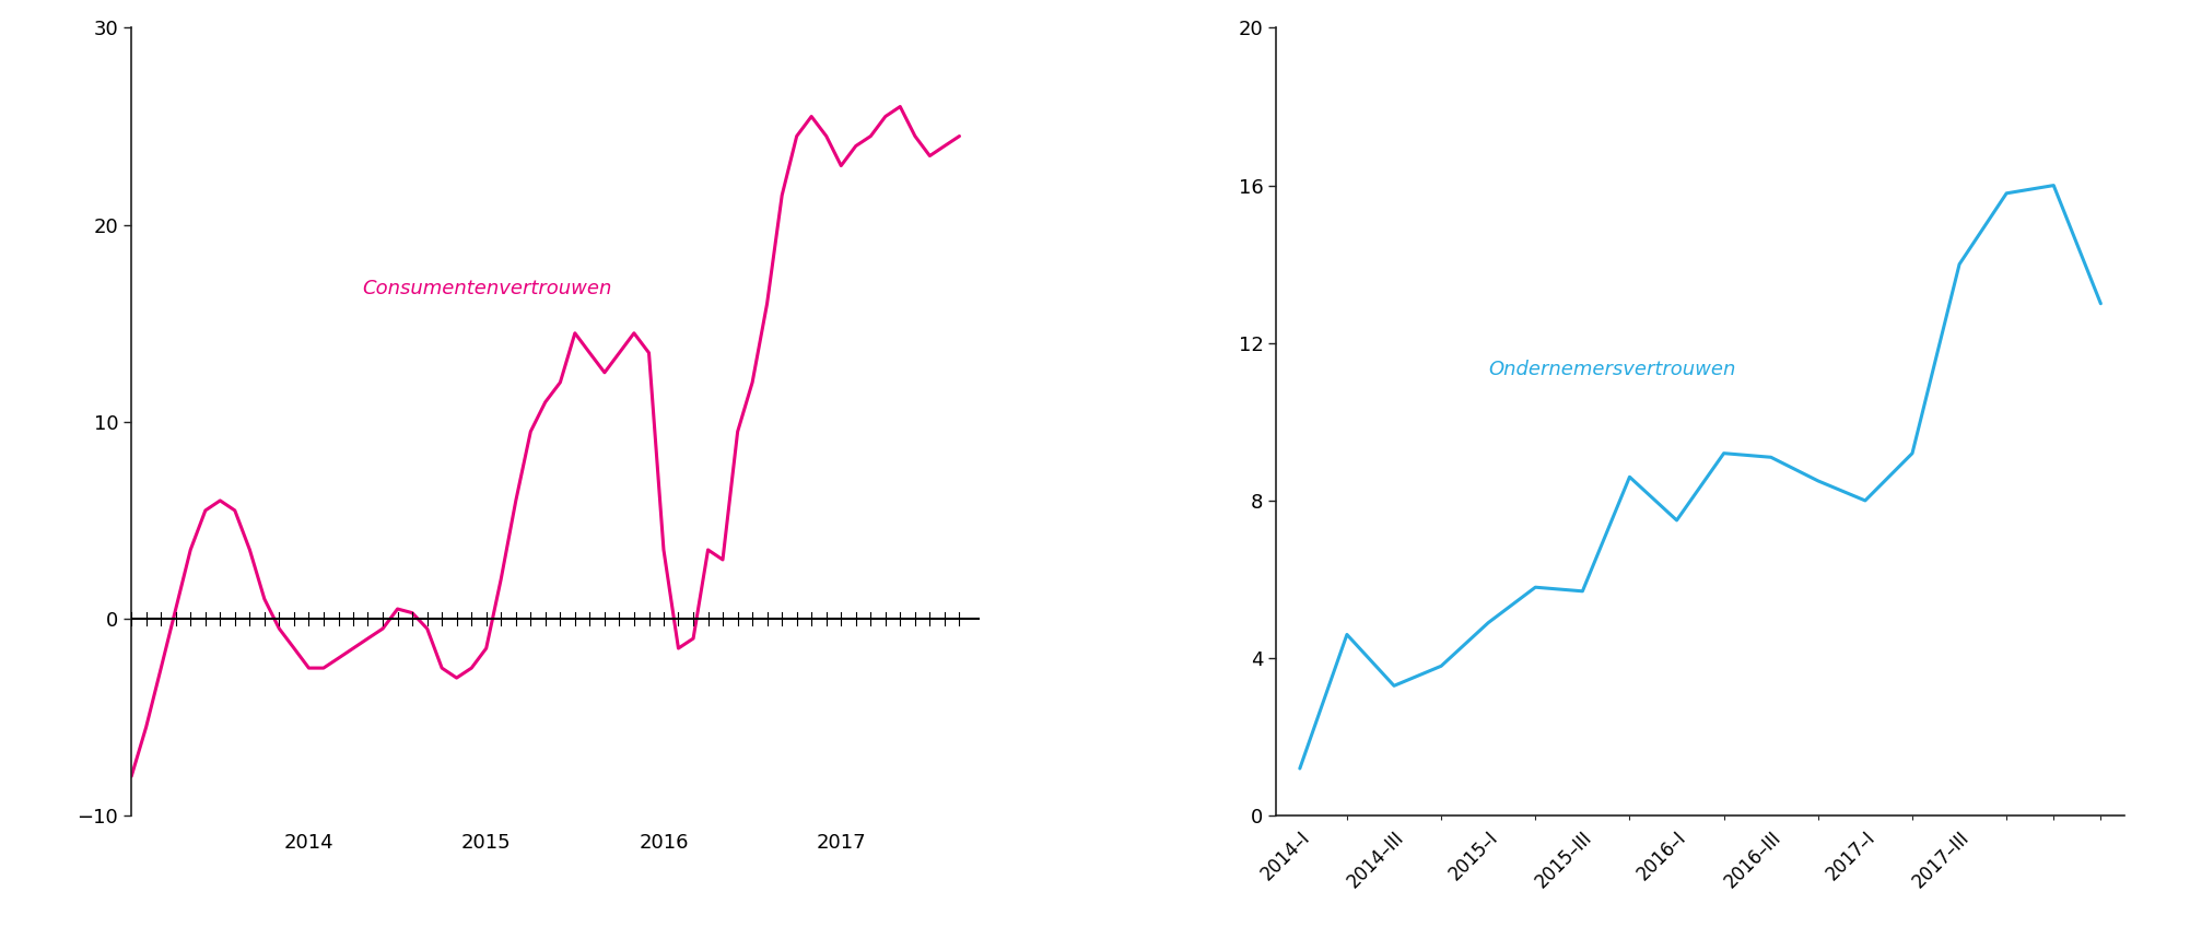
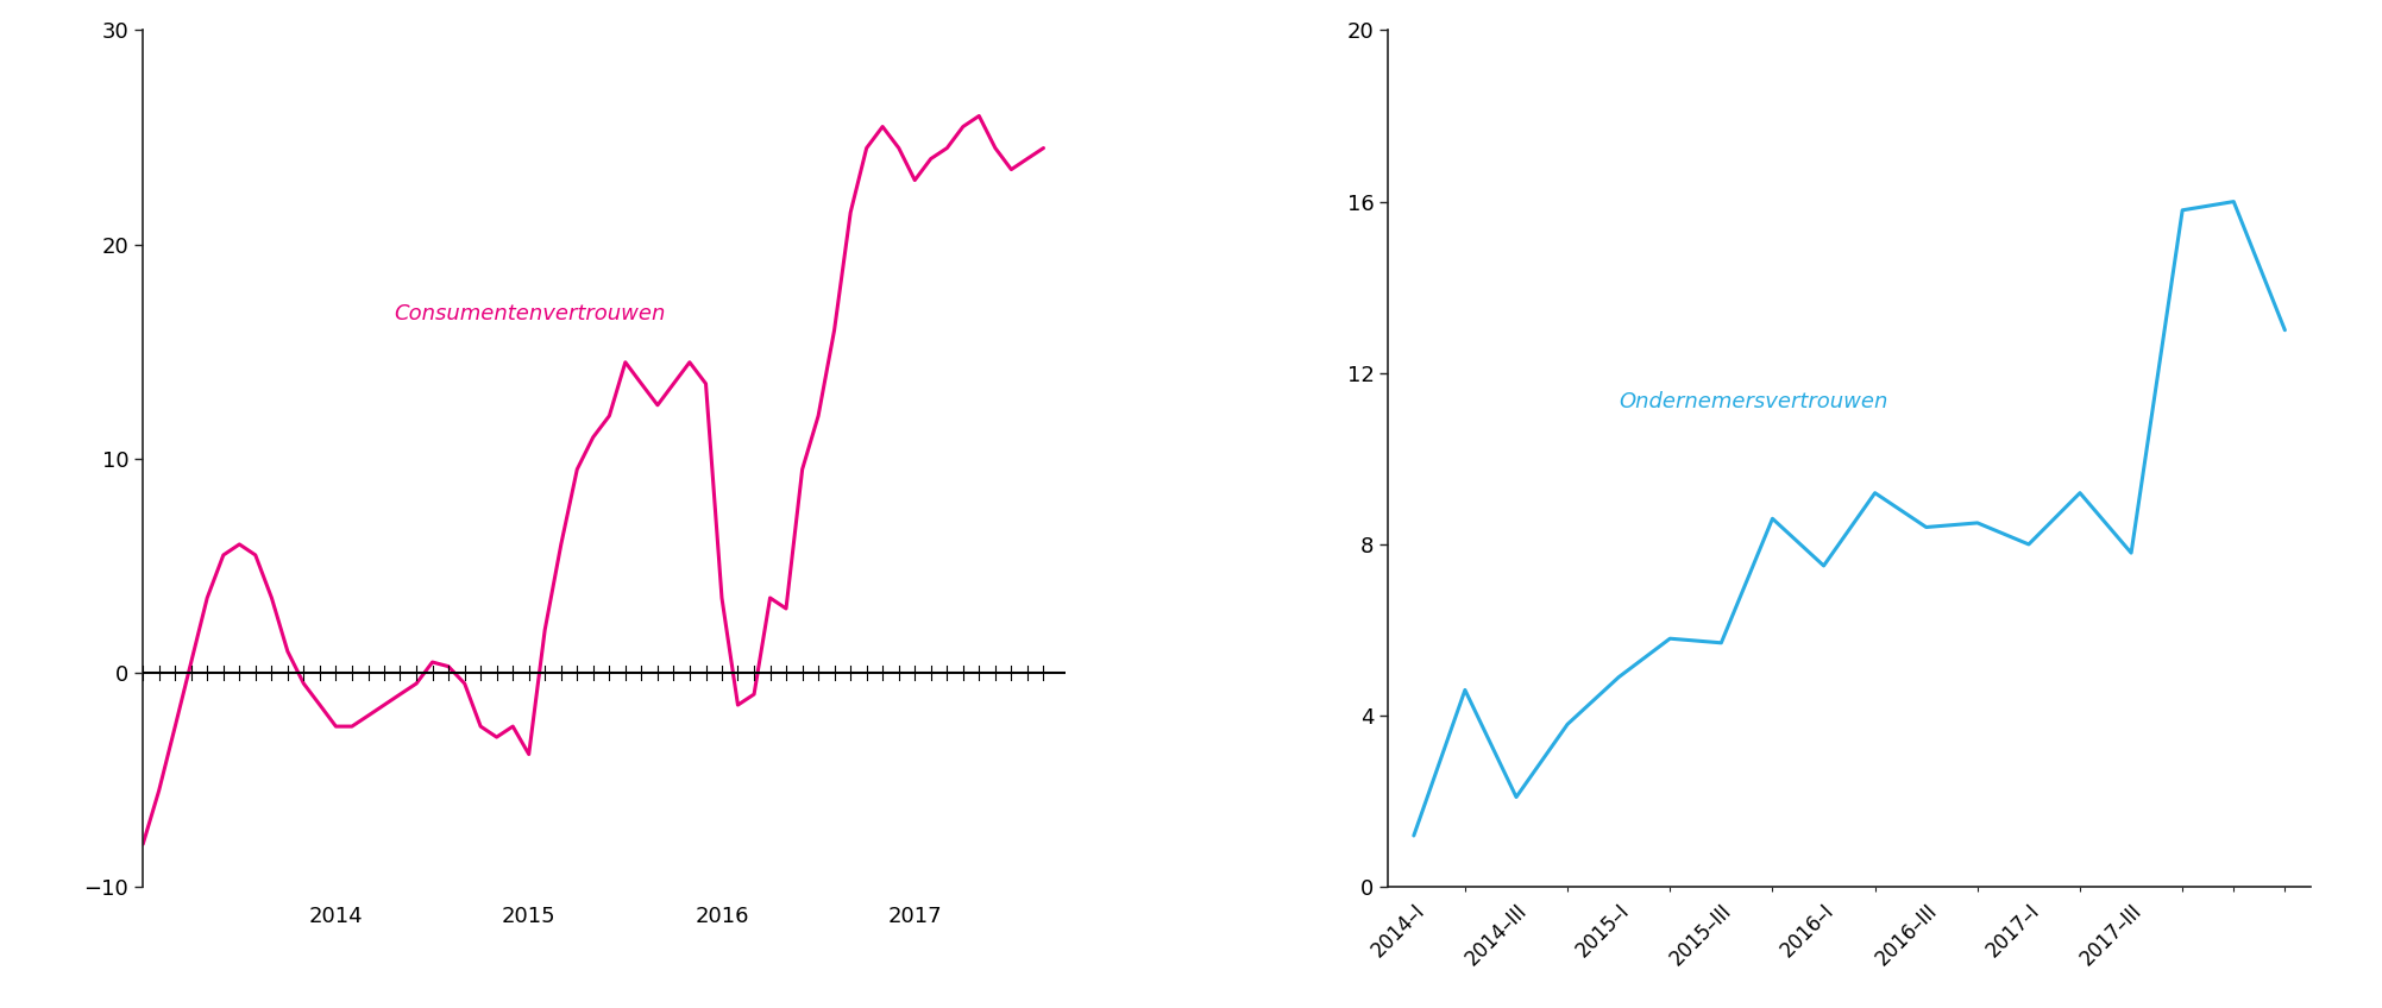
2015: -1.5 -> -3.8
2014–III: 3.3 -> 2.1
2016–III: 9.1 -> 8.4
2017–III: 14.0 -> 7.8
